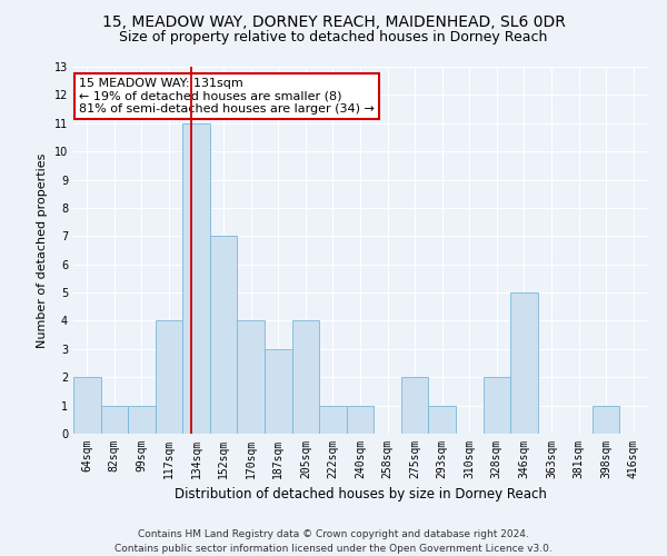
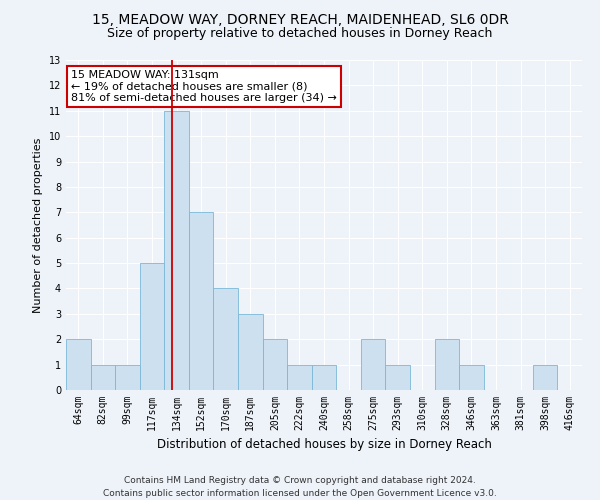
117sqm: 4 -> 5
205sqm: 4 -> 2
346sqm: 5 -> 1
